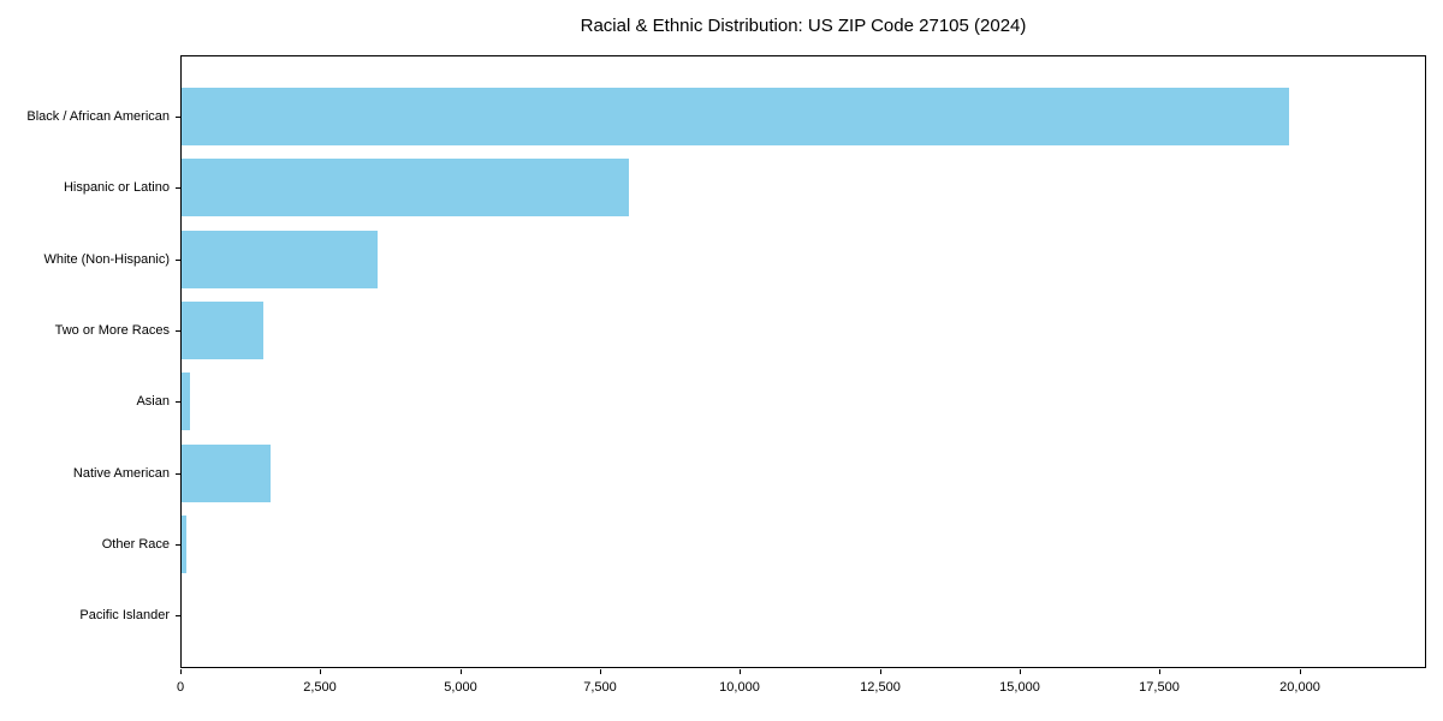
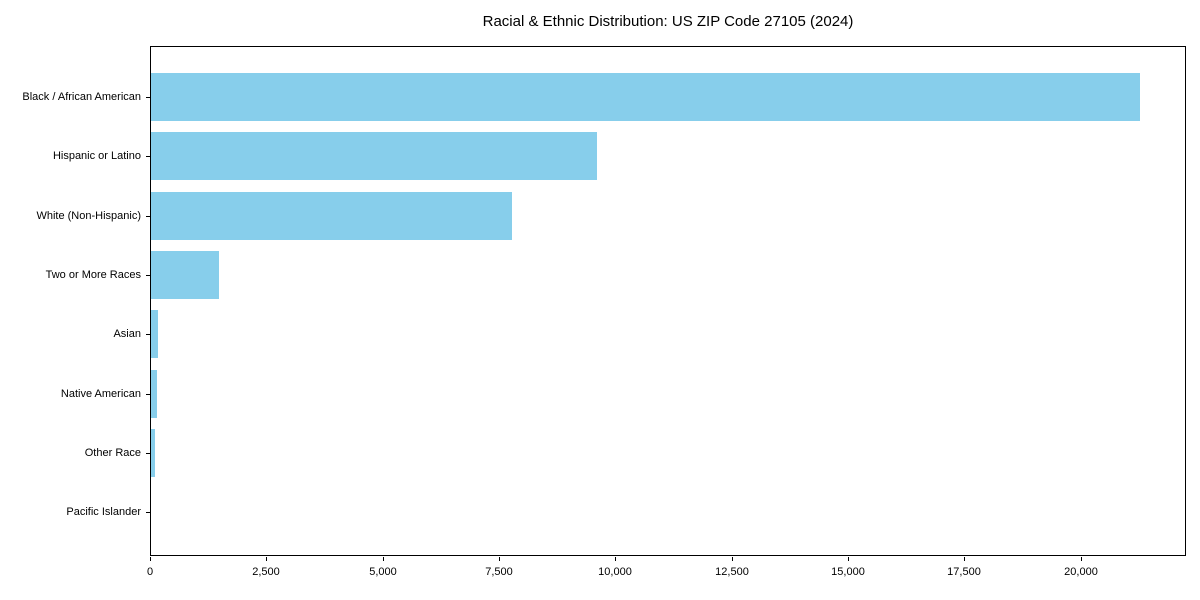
Black / African American: 19800 -> 21200
Hispanic or Latino: 8000 -> 9600
White (Non-Hispanic): 3500 -> 7800
Native American: 1600 -> 100
